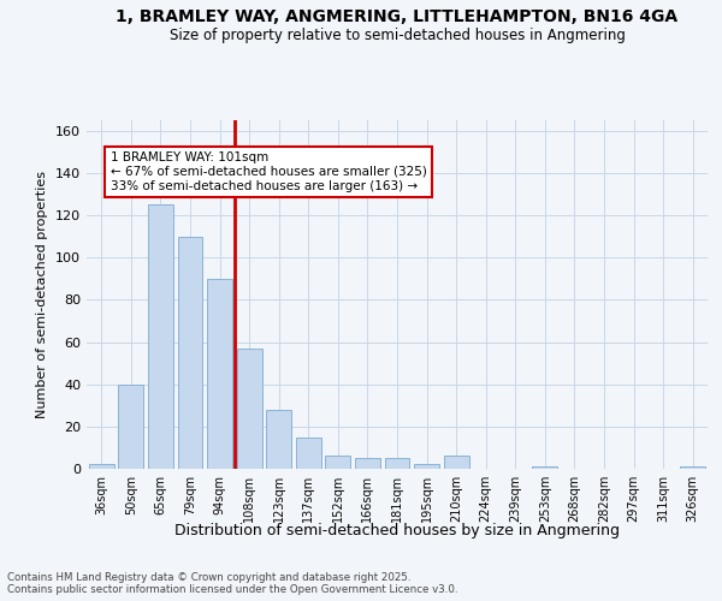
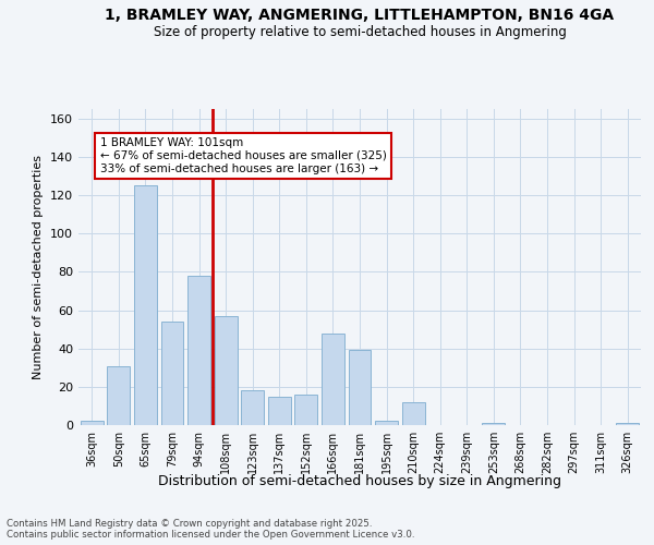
50sqm: 40 -> 31
79sqm: 110 -> 54
94sqm: 90 -> 78
123sqm: 28 -> 18
152sqm: 6 -> 16
166sqm: 5 -> 48
181sqm: 5 -> 39
210sqm: 6 -> 12
